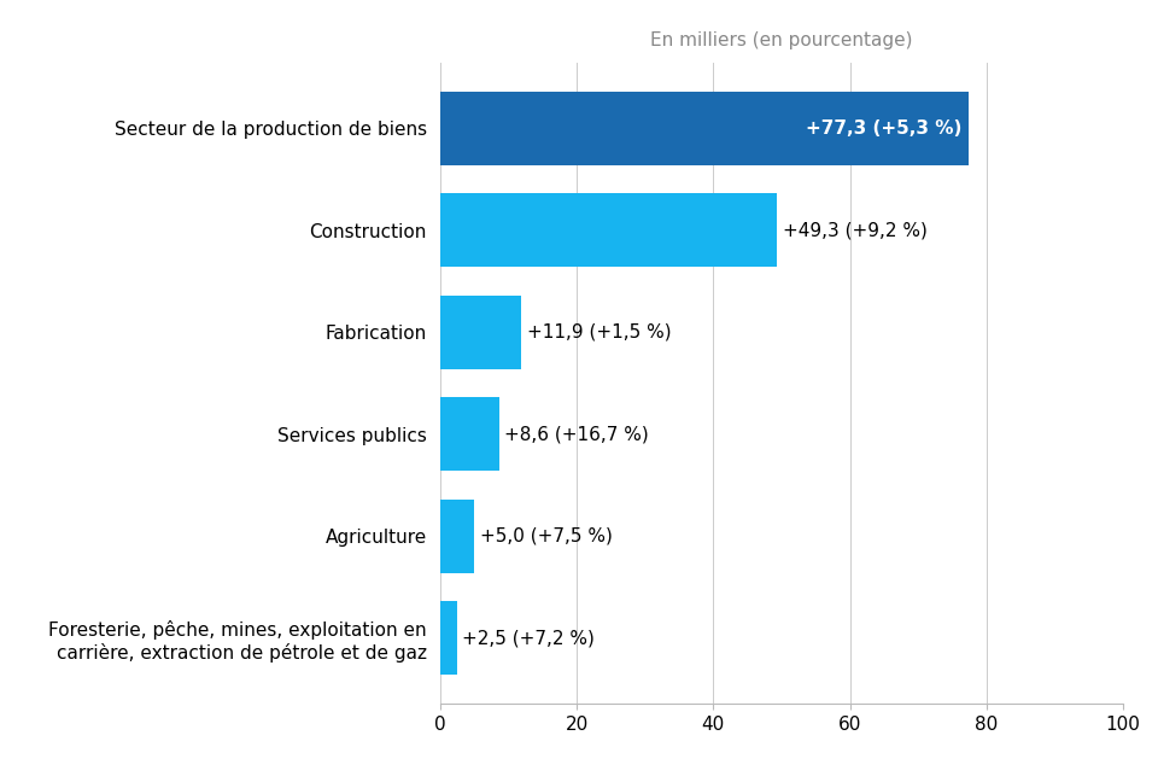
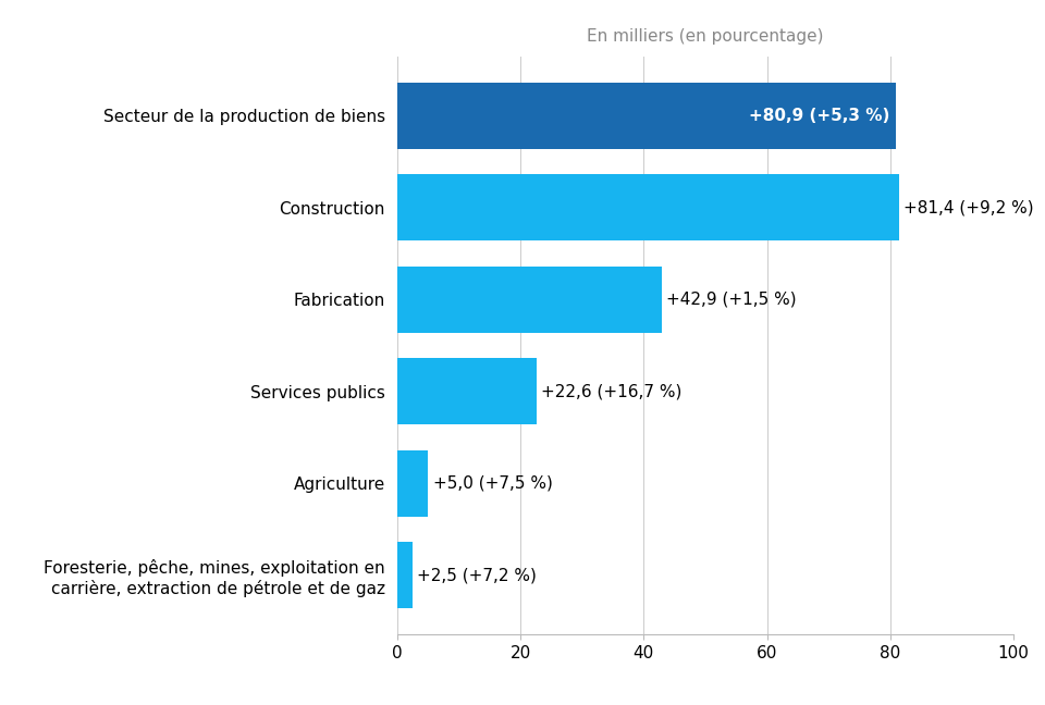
Secteur de la production de biens: +77,3 -> +80,9
Construction: +49,3 -> +81,4
Fabrication: +11,9 -> +42,9
Services publics: +8,6 -> +22,6
